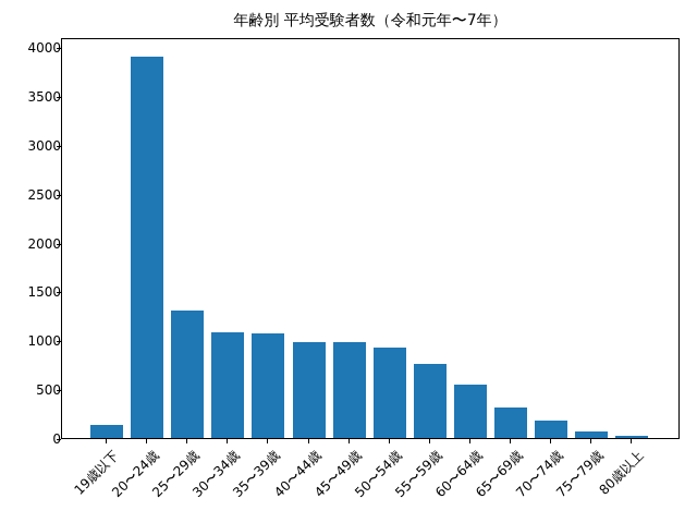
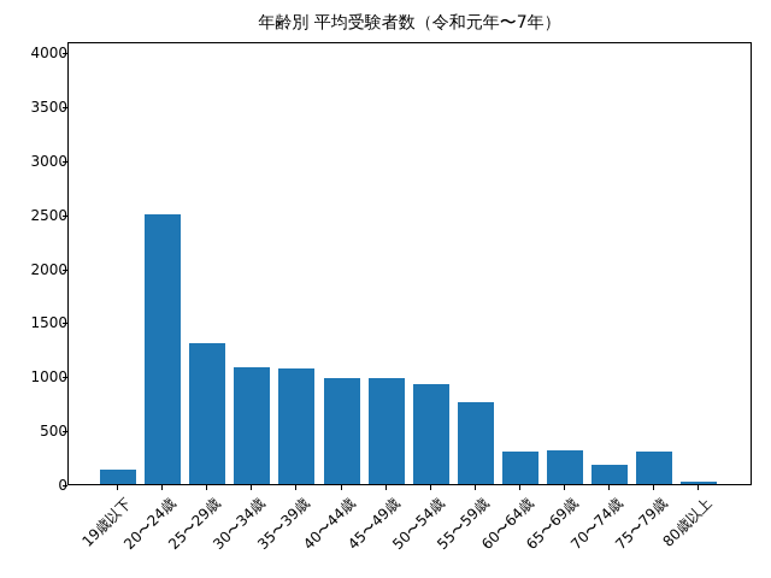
20〜24歳: 3900 -> 2500
60〜64歳: 500 -> 300
75〜79歳: 100 -> 300
